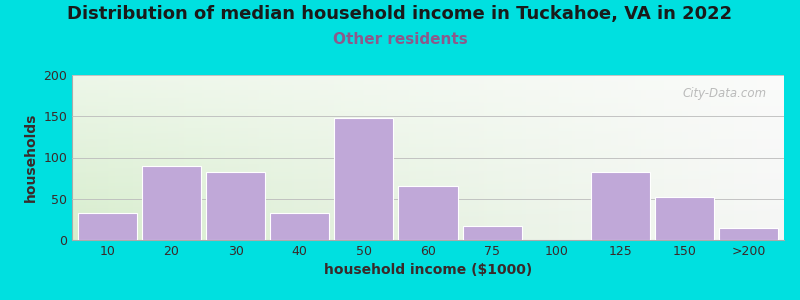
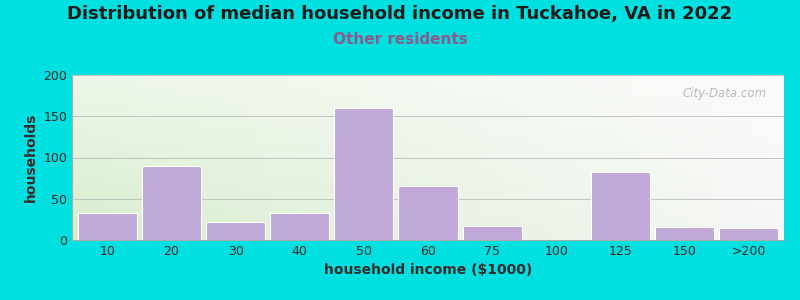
30: 82 -> 22
50: 148 -> 160
150: 52 -> 16
